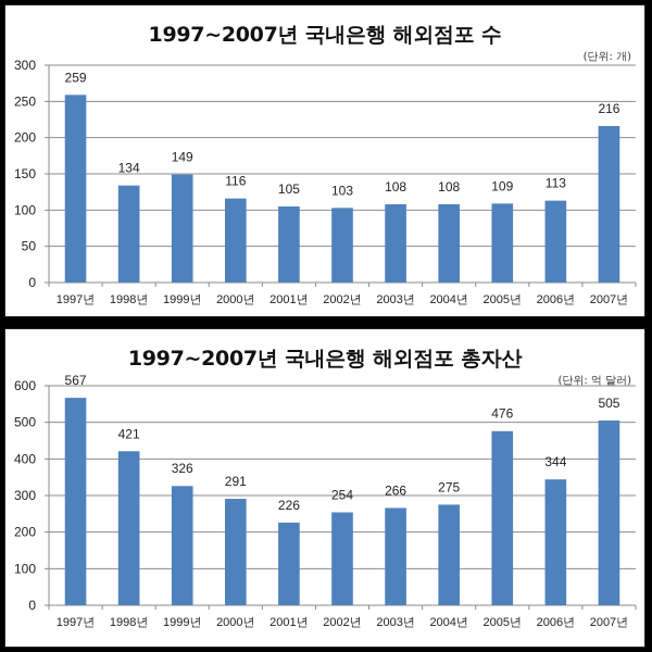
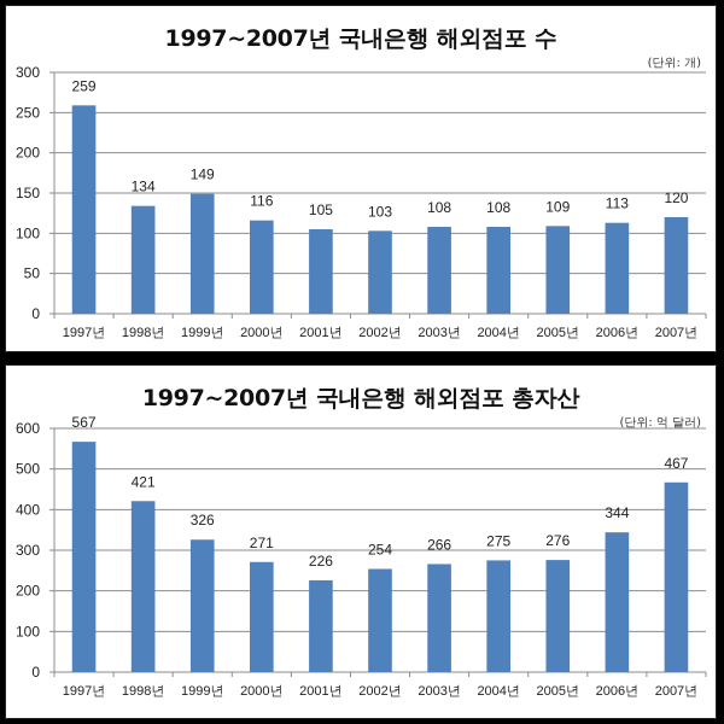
1997~2007년 국내은행 해외점포 수/2007년: 216 -> 120
1997~2007년 국내은행 해외점포 총자산/2000년: 291 -> 271
1997~2007년 국내은행 해외점포 총자산/2005년: 476 -> 276
1997~2007년 국내은행 해외점포 총자산/2007년: 505 -> 467
